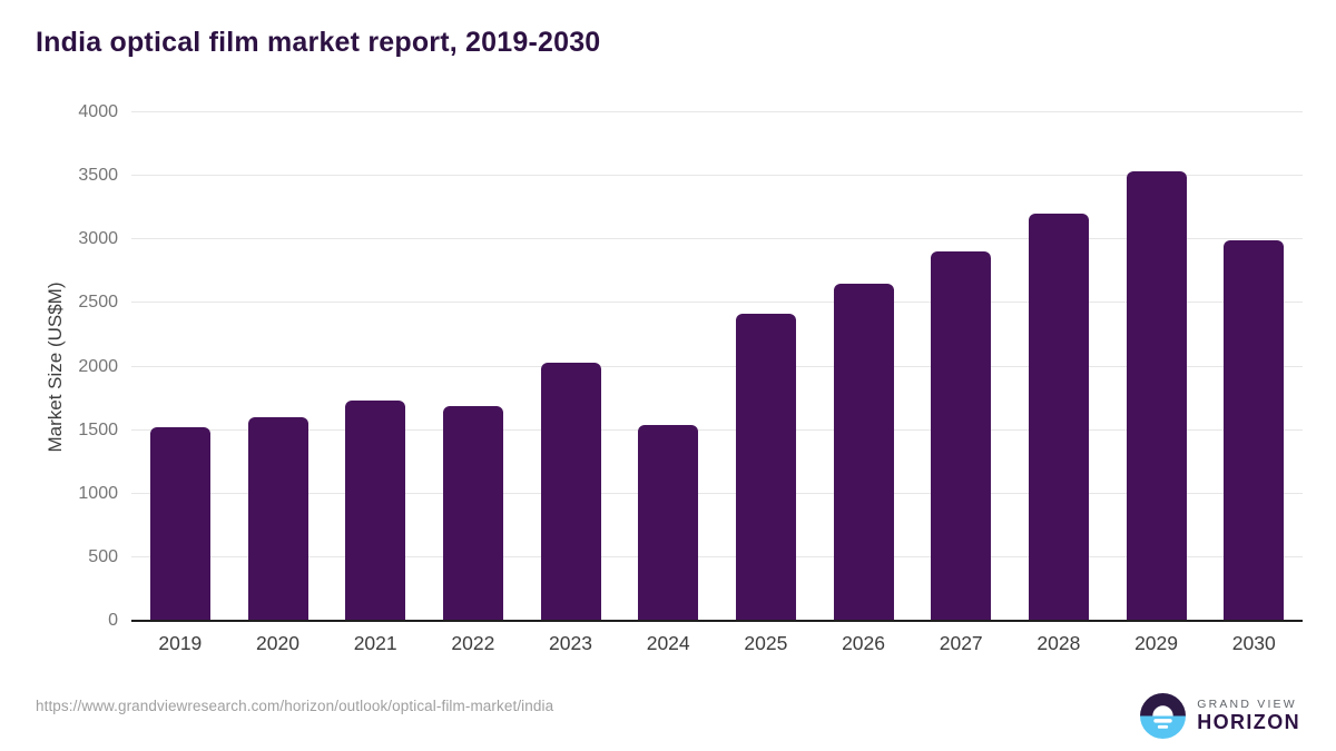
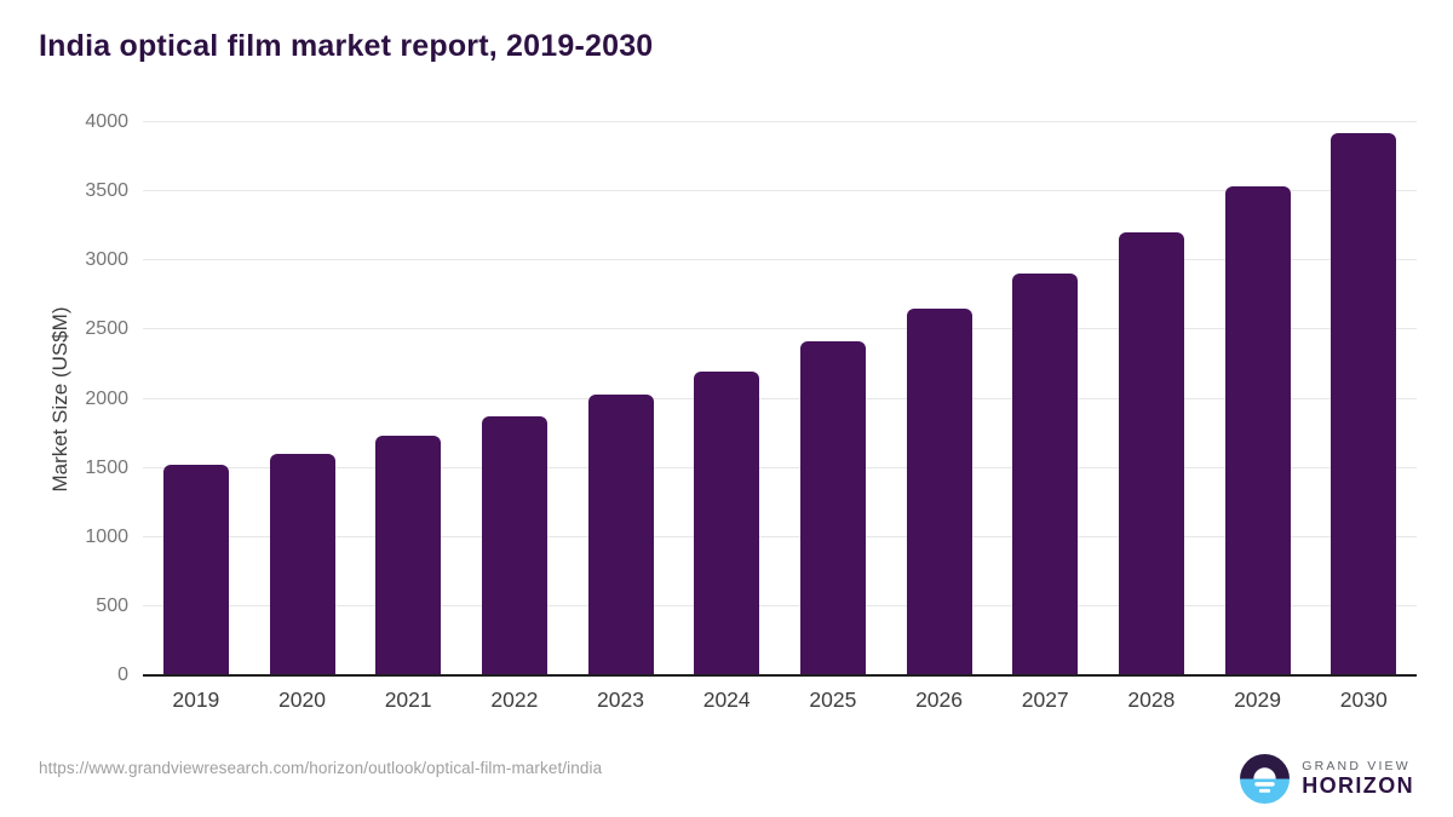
2022: 1690 -> 1870
2024: 1540 -> 2200
2030: 2990 -> 3920
